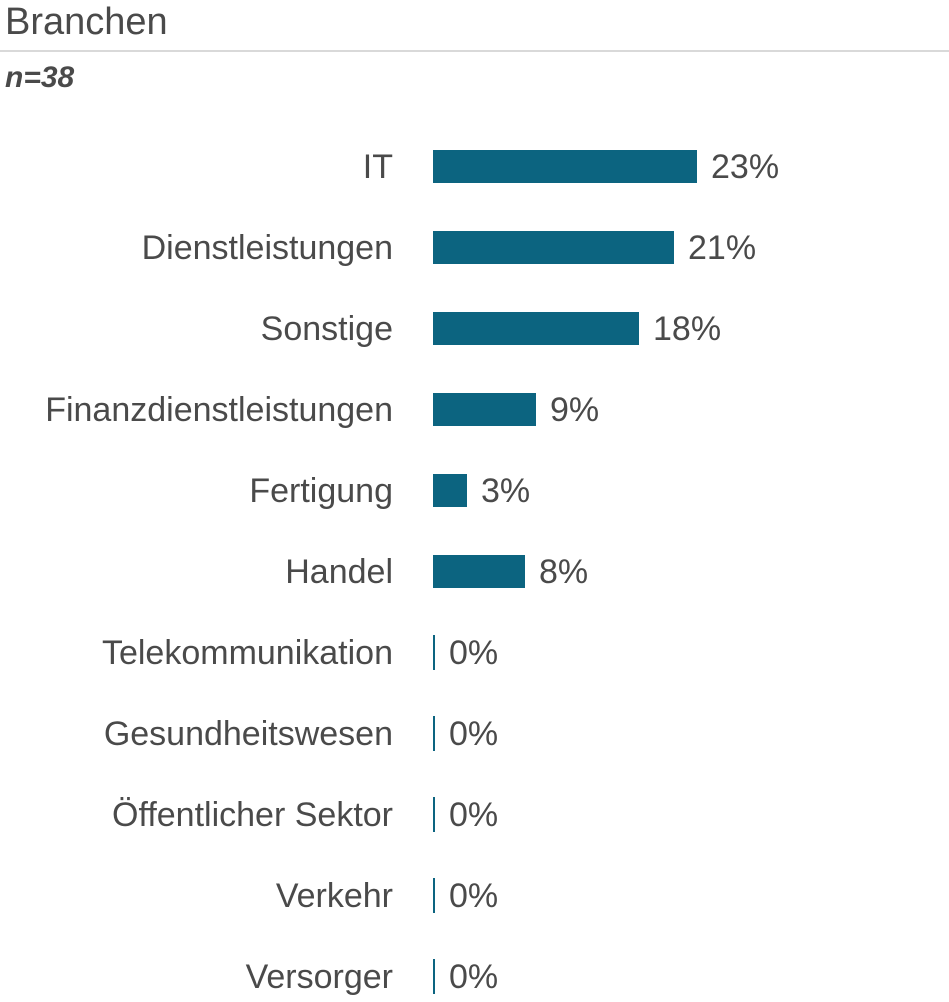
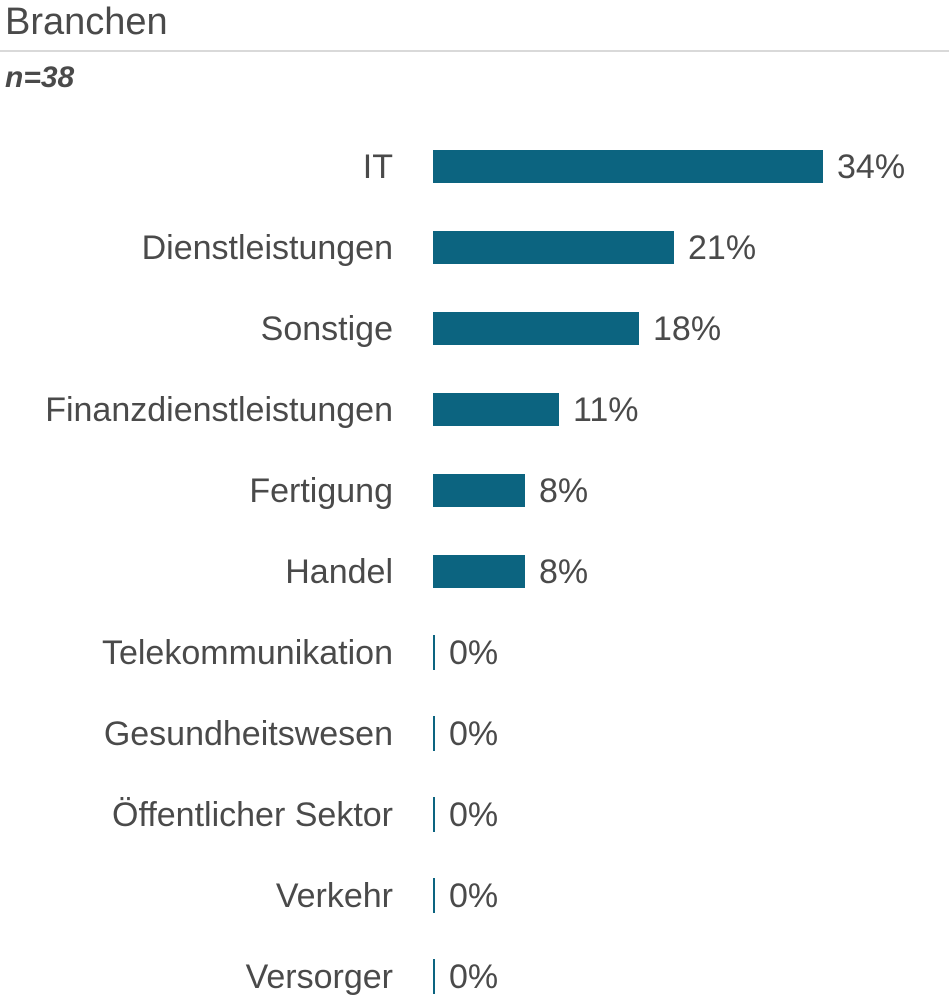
IT: 23% -> 34%
Finanzdienstleistungen: 9% -> 11%
Fertigung: 3% -> 8%
